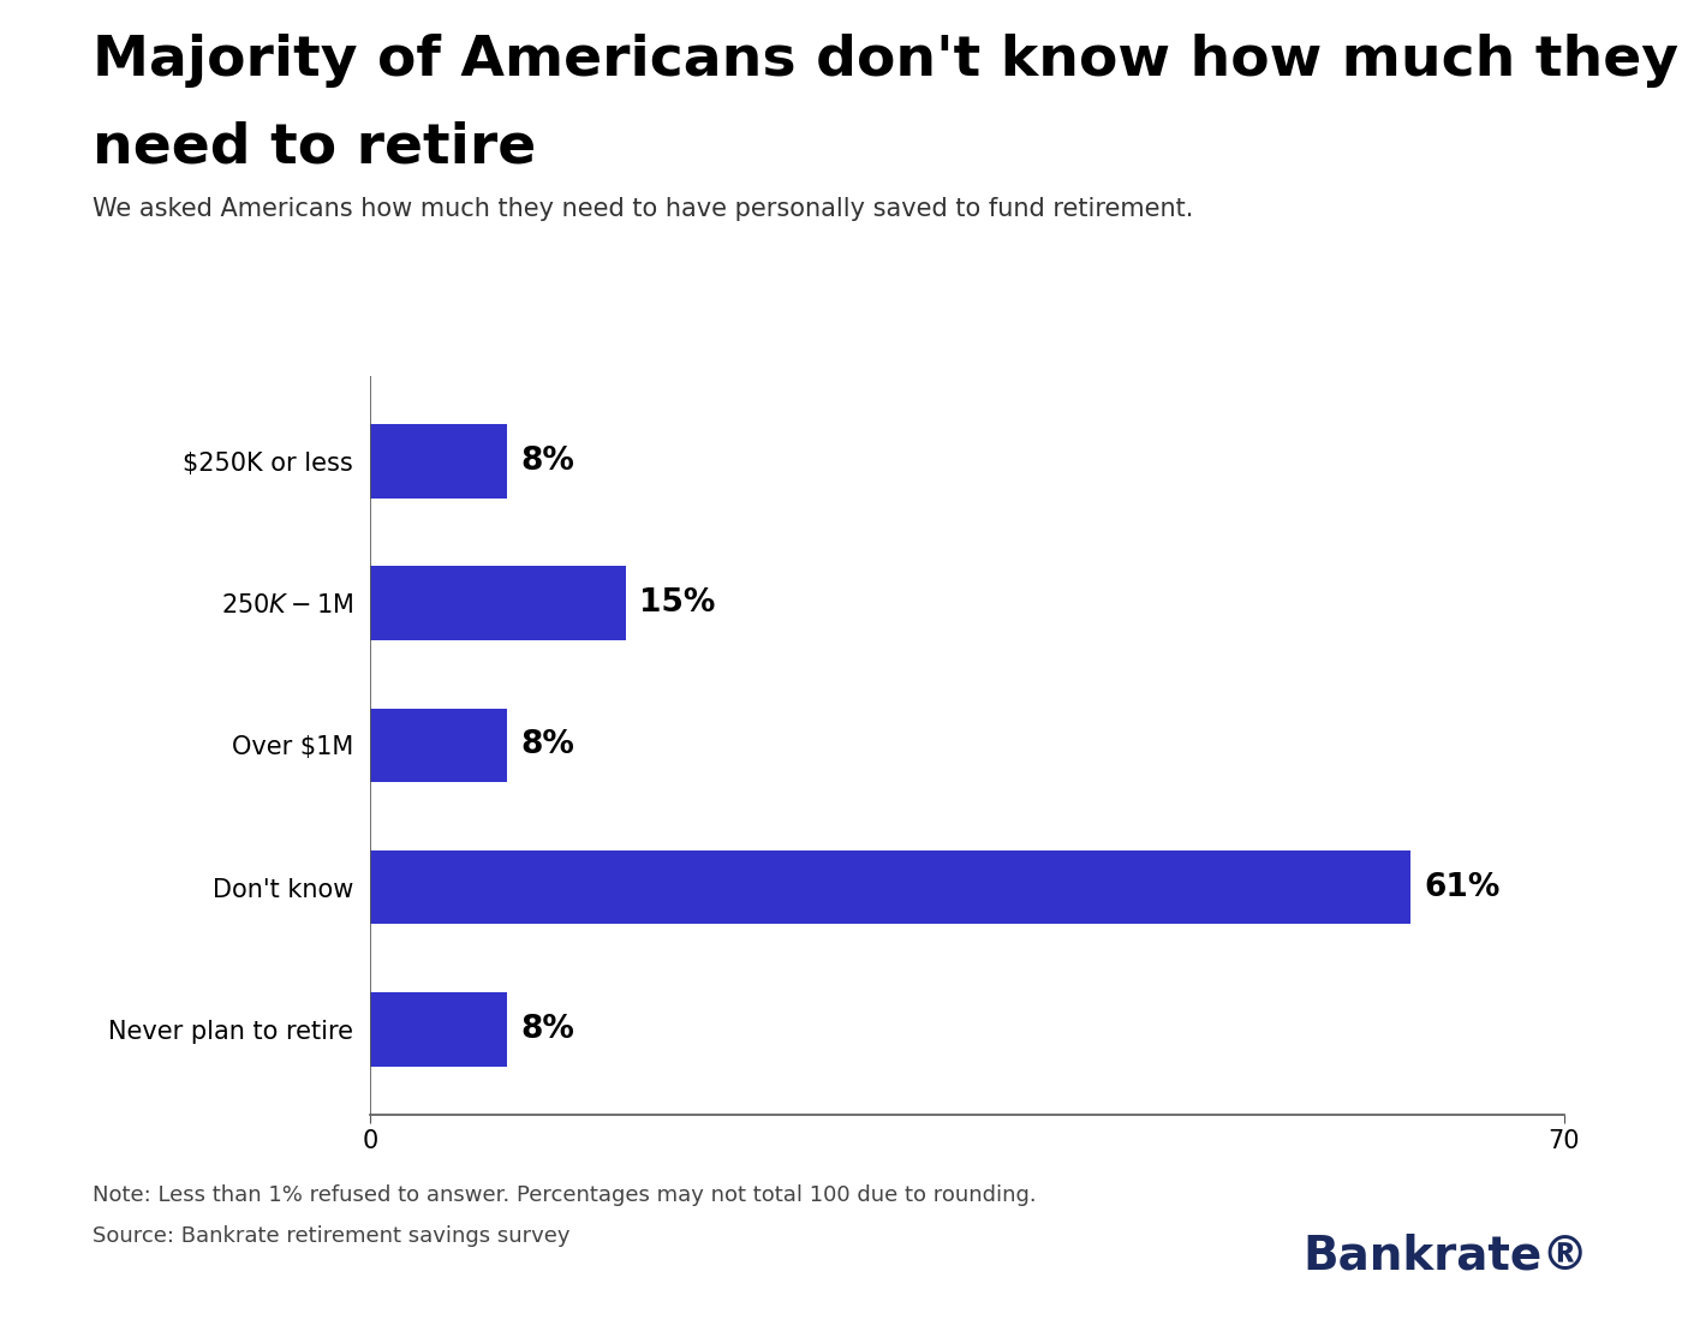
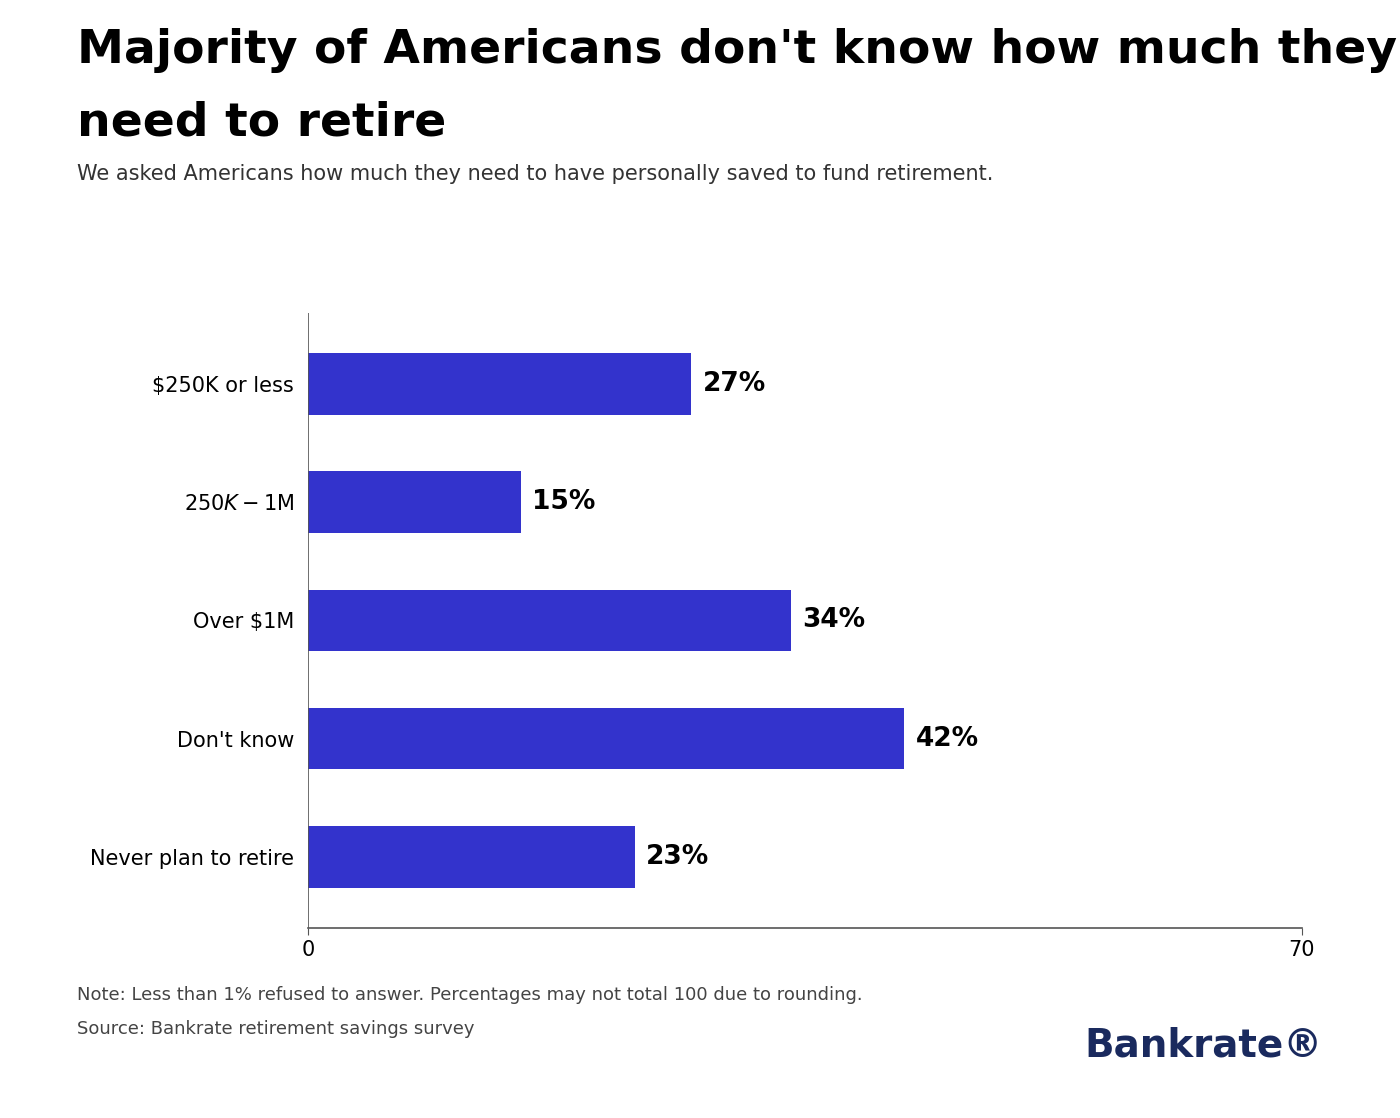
$250K or less: 8% -> 27%
Over $1M: 8% -> 34%
Don't know: 61% -> 42%
Never plan to retire: 8% -> 23%
